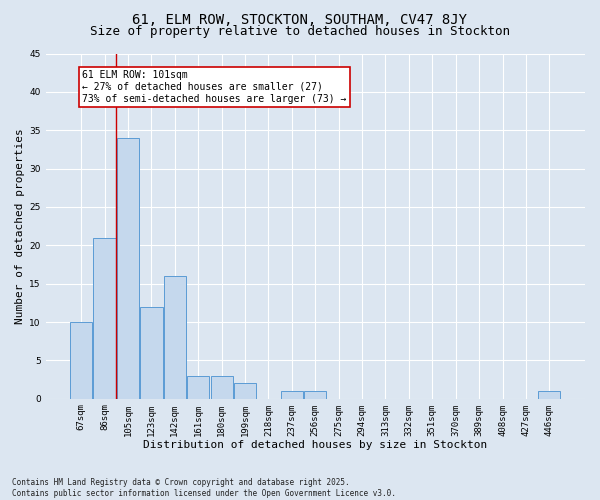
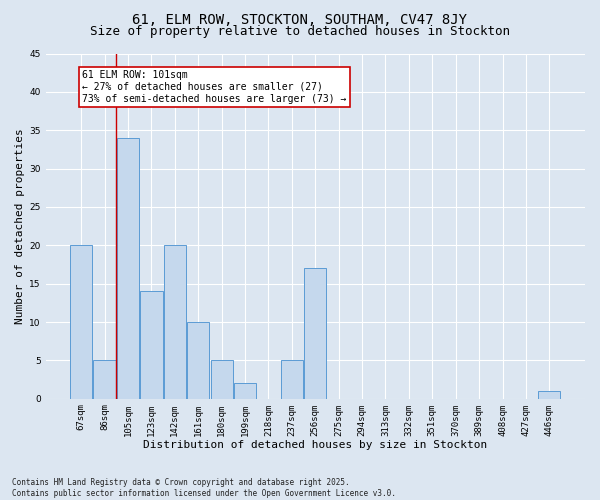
67sqm: 10 -> 20
86sqm: 21 -> 5
123sqm: 12 -> 14
142sqm: 16 -> 20
161sqm: 3 -> 10
180sqm: 3 -> 5
237sqm: 1 -> 5
256sqm: 1 -> 17
